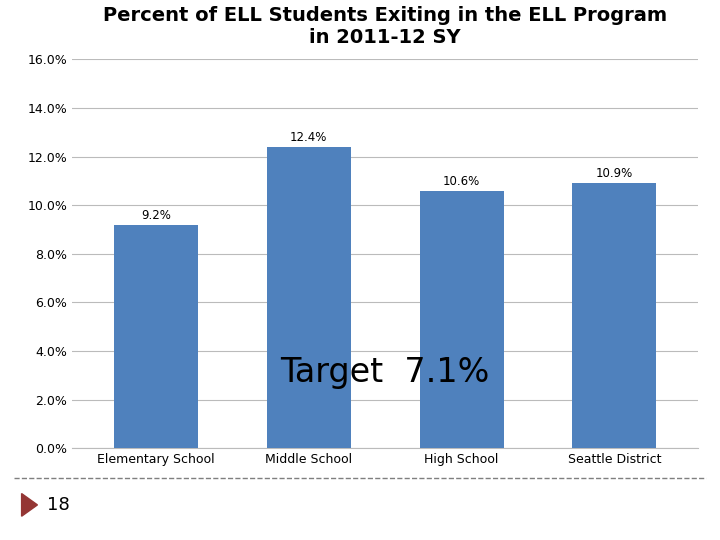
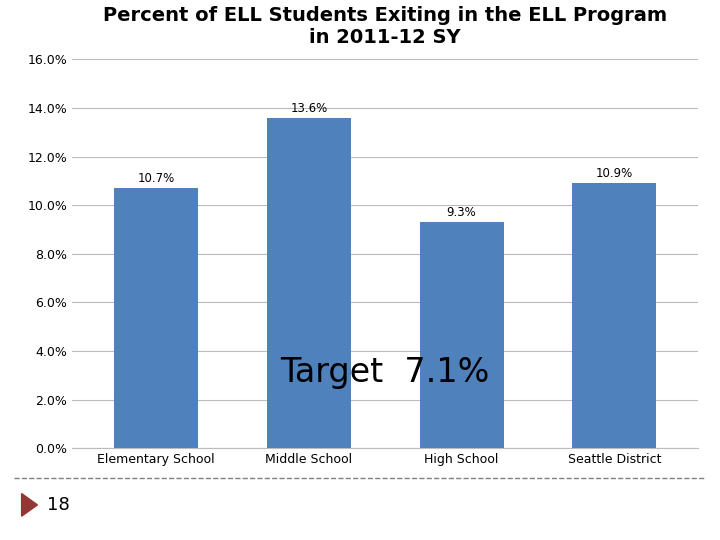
Elementary School: 9.2% -> 10.7%
Middle School: 12.4% -> 13.6%
High School: 10.6% -> 9.3%
